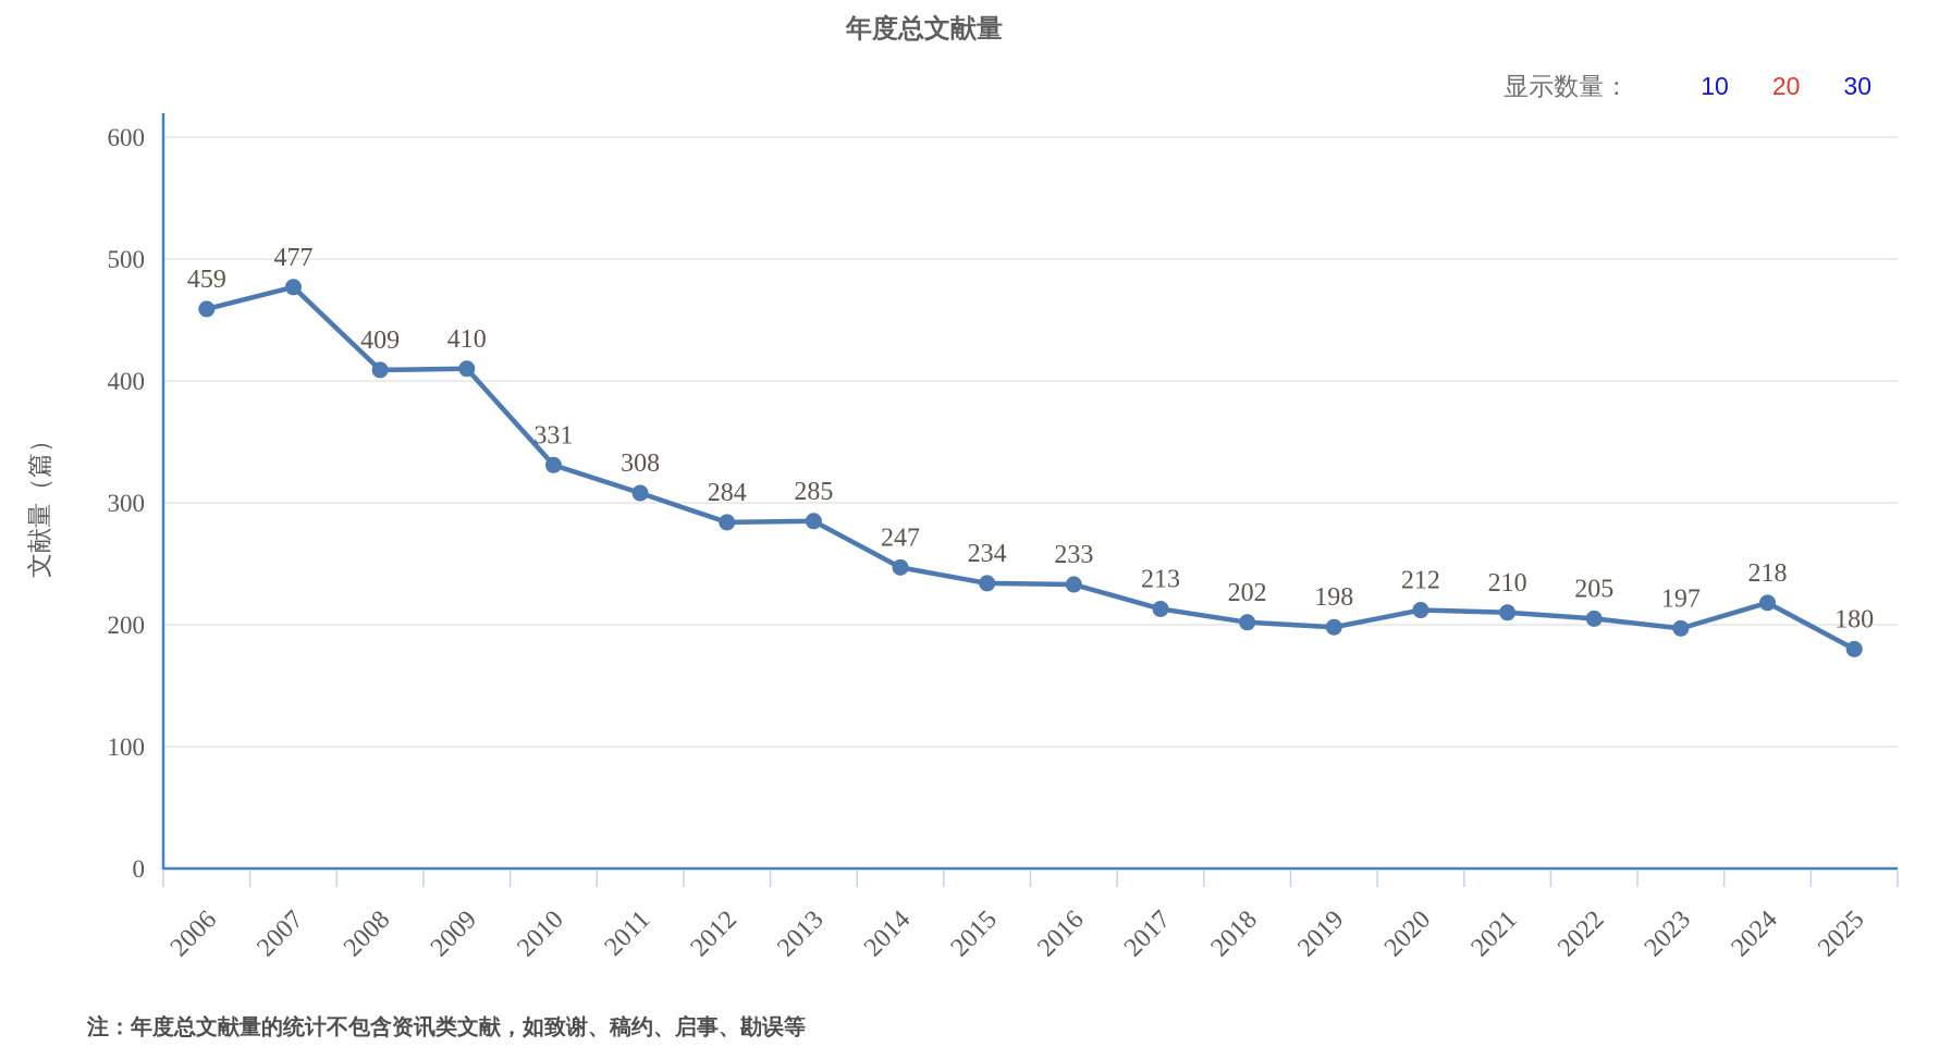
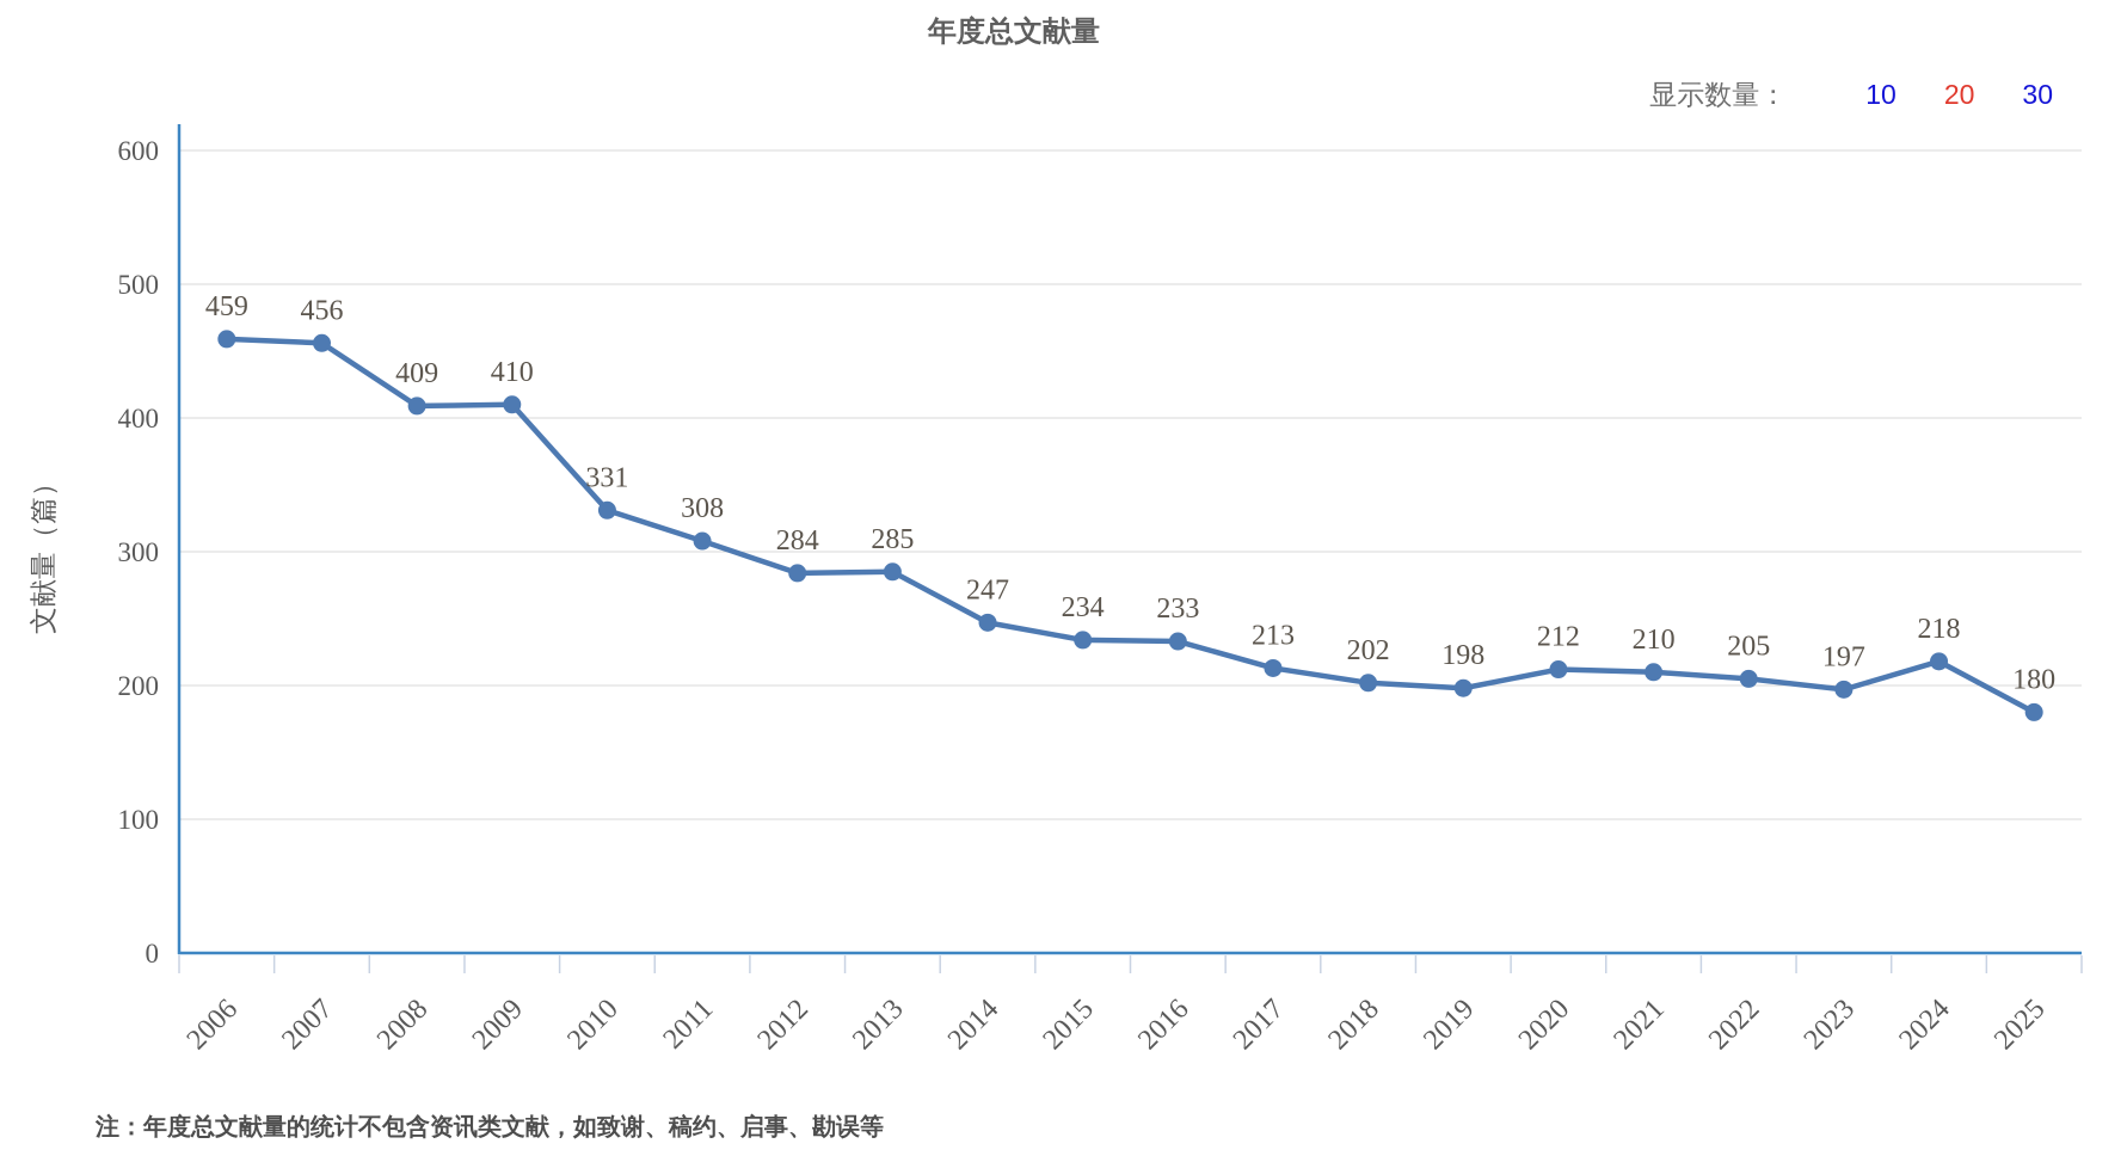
2007: 477 -> 456
